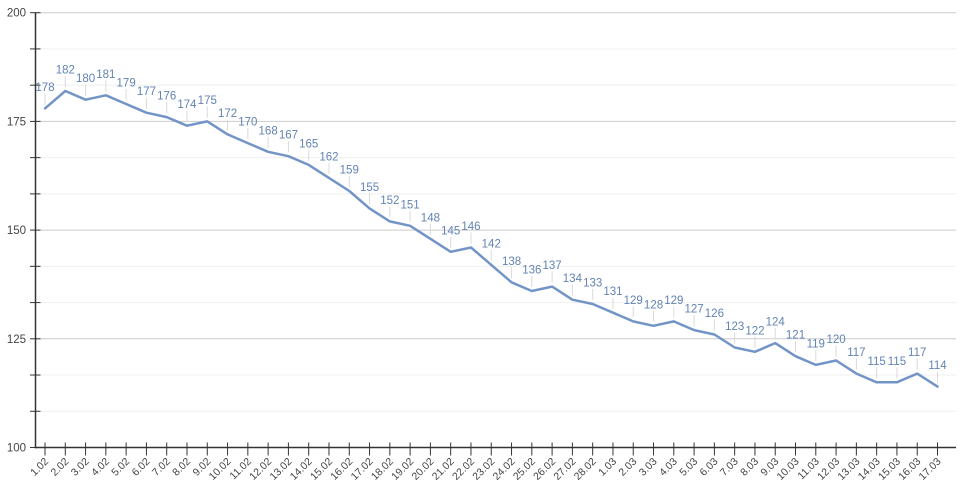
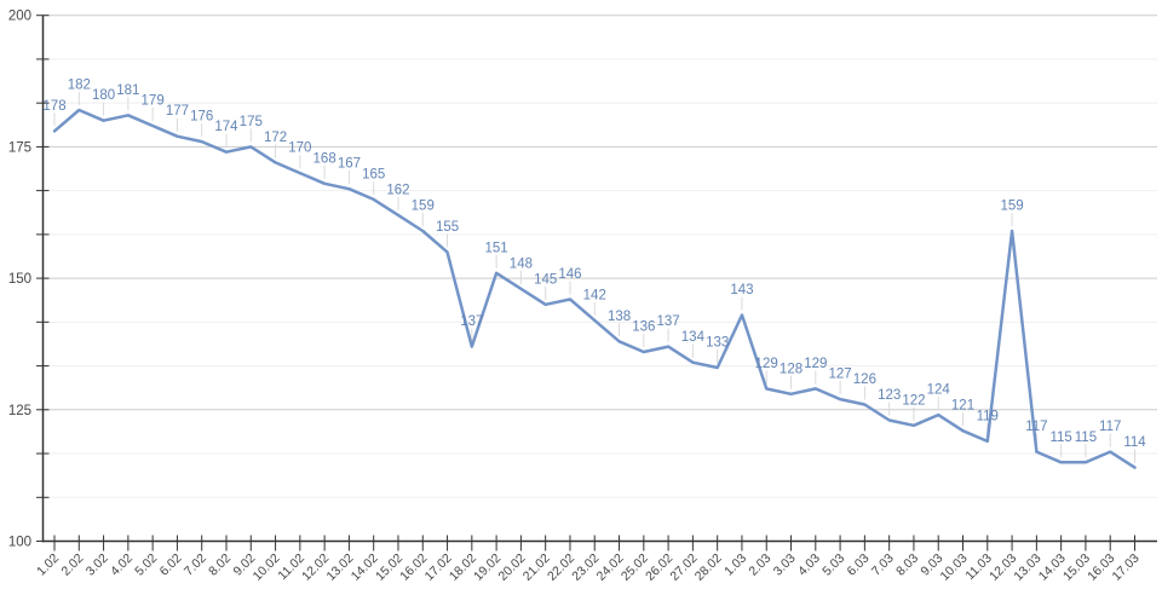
18.02: 152 -> 137
1.03: 131 -> 143
12.03: 120 -> 159
